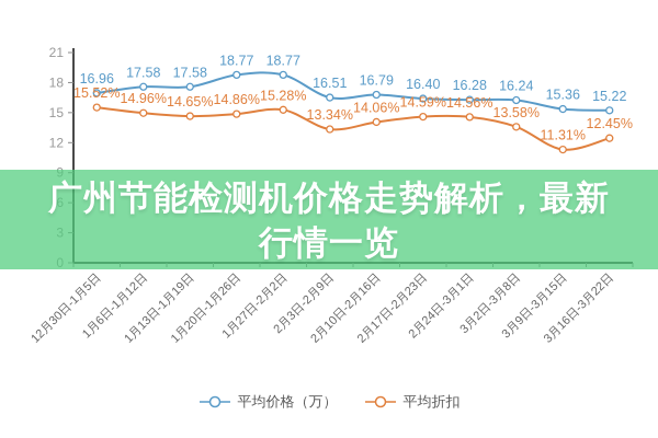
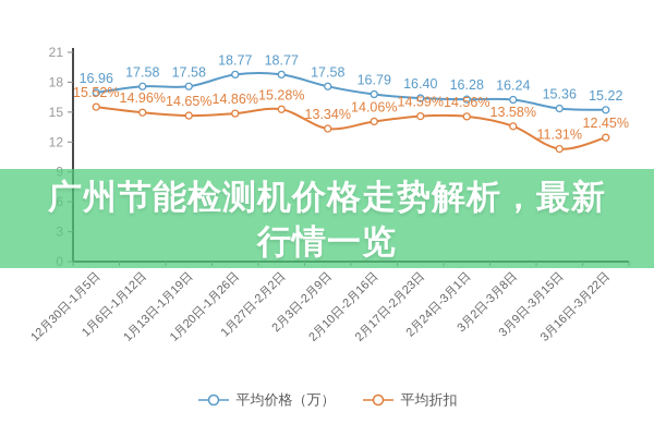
平均价格（万）/2月3日-2月9日: 16.51 -> 17.58
